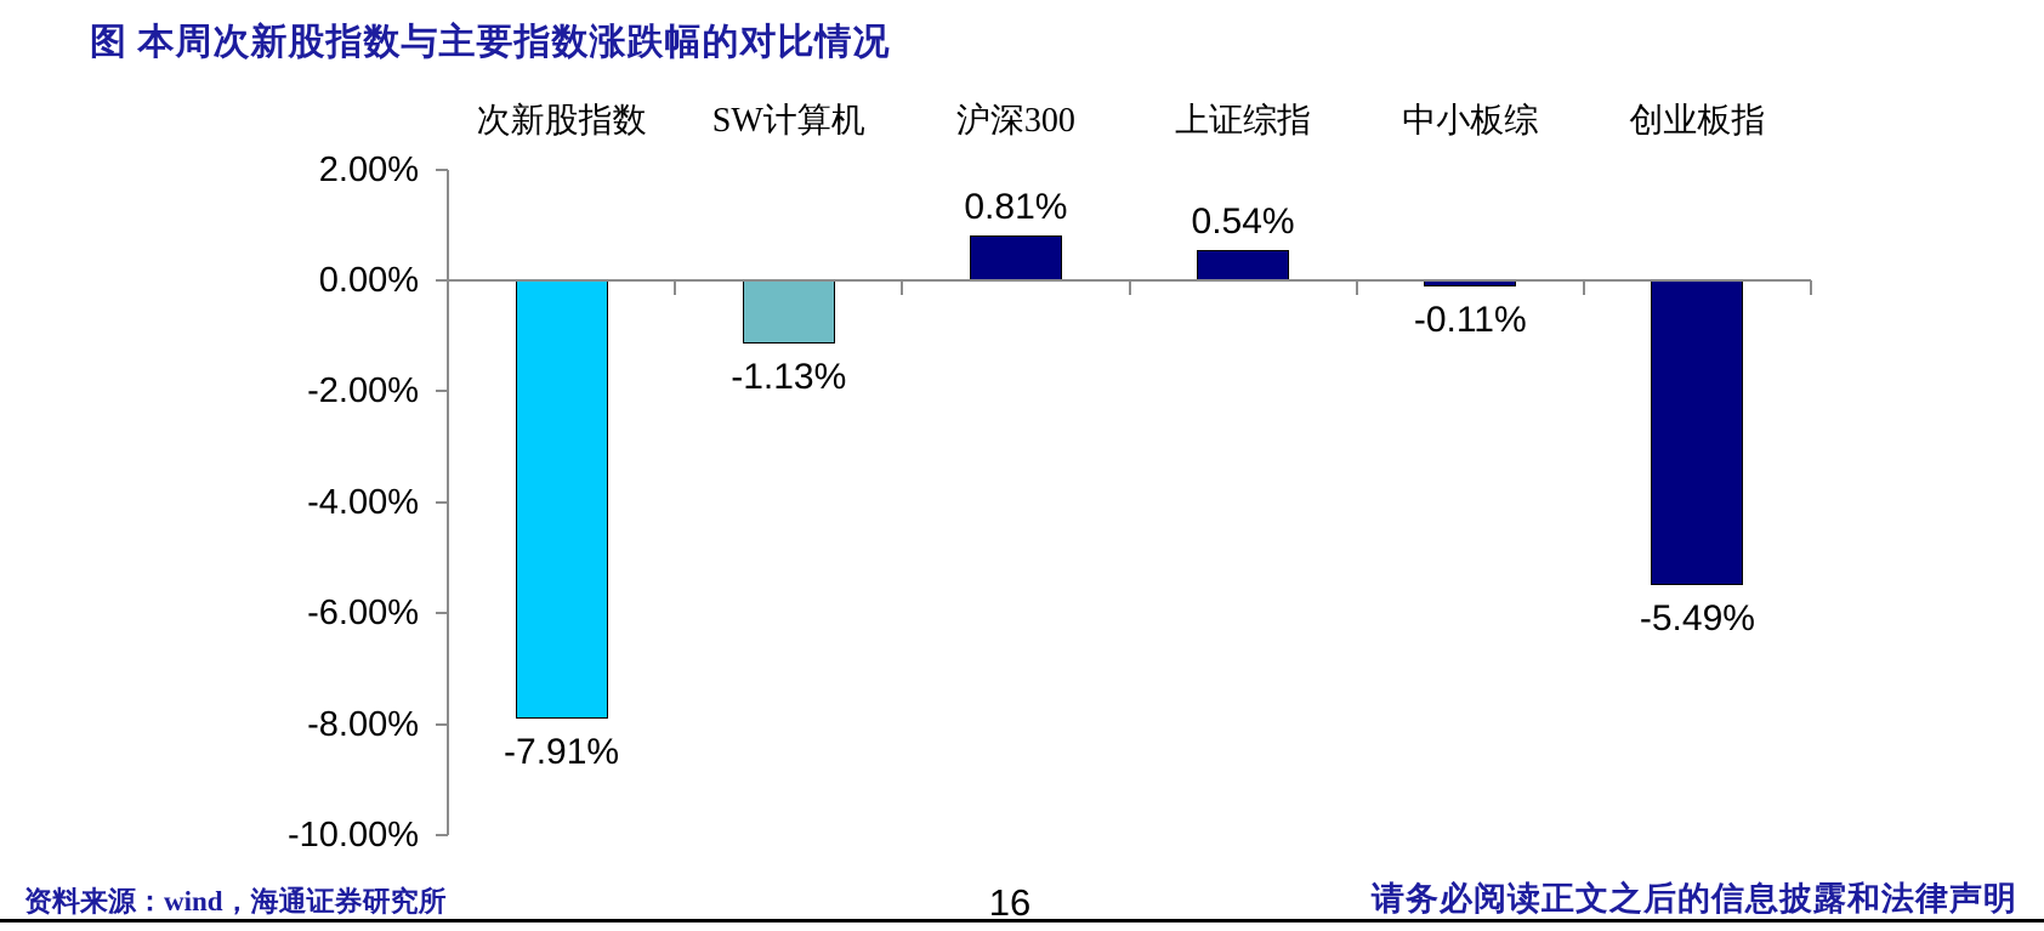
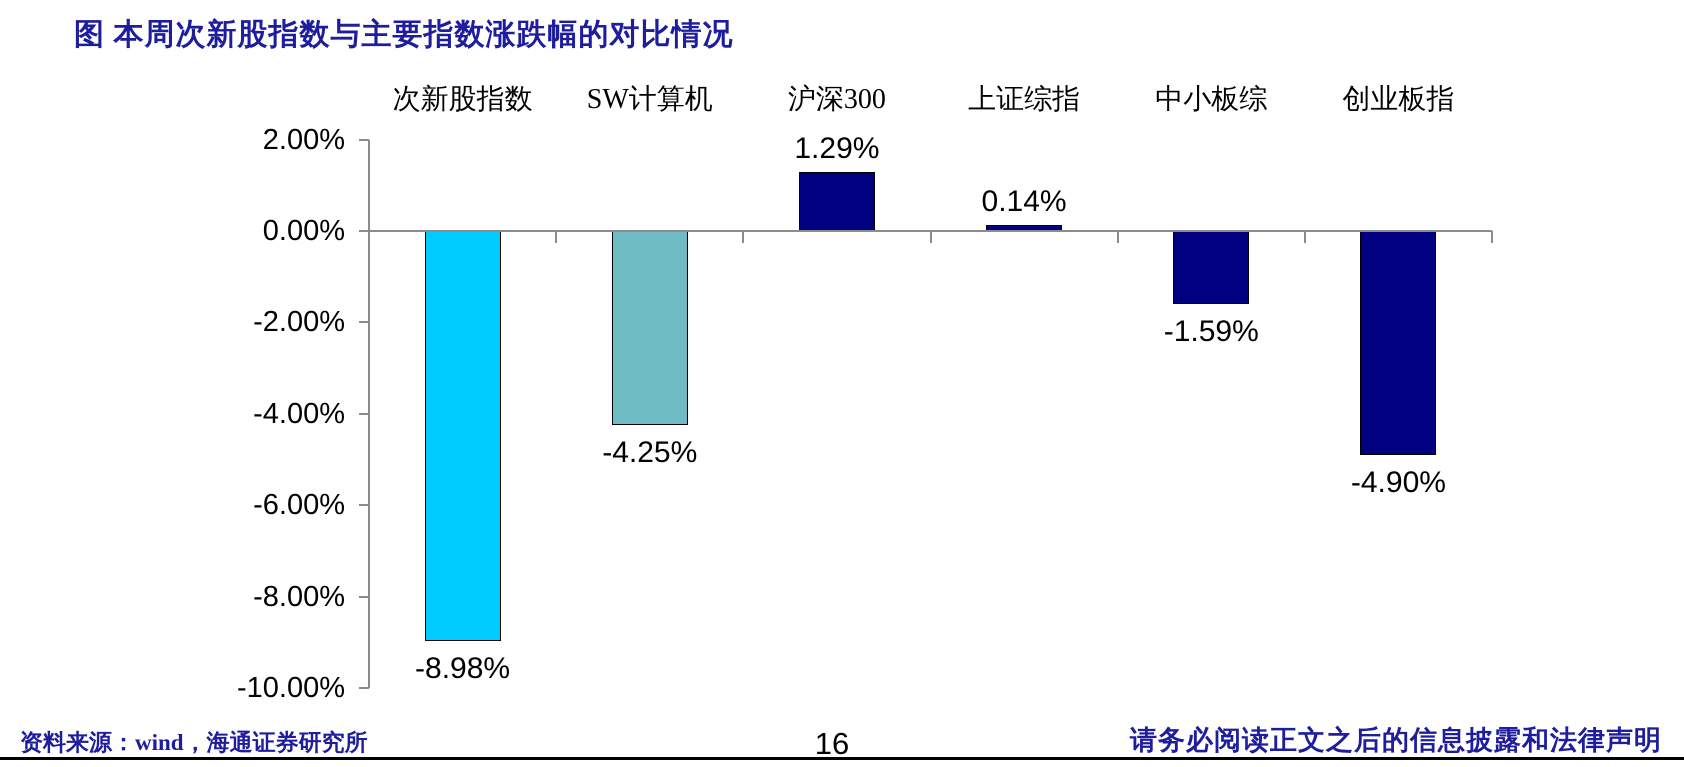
次新股指数: -7.91% -> -8.98%
SW计算机: -1.13% -> -4.25%
沪深300: 0.81% -> 1.29%
上证综指: 0.54% -> 0.14%
中小板综: -0.11% -> -1.59%
创业板指: -5.49% -> -4.90%
